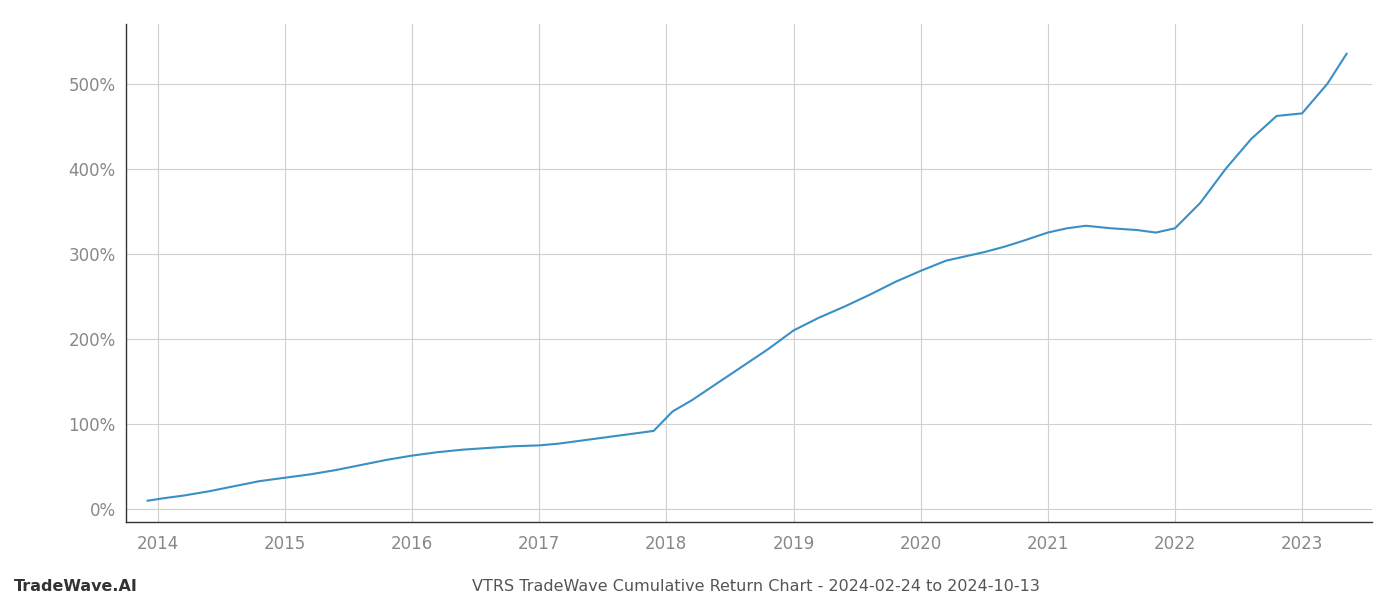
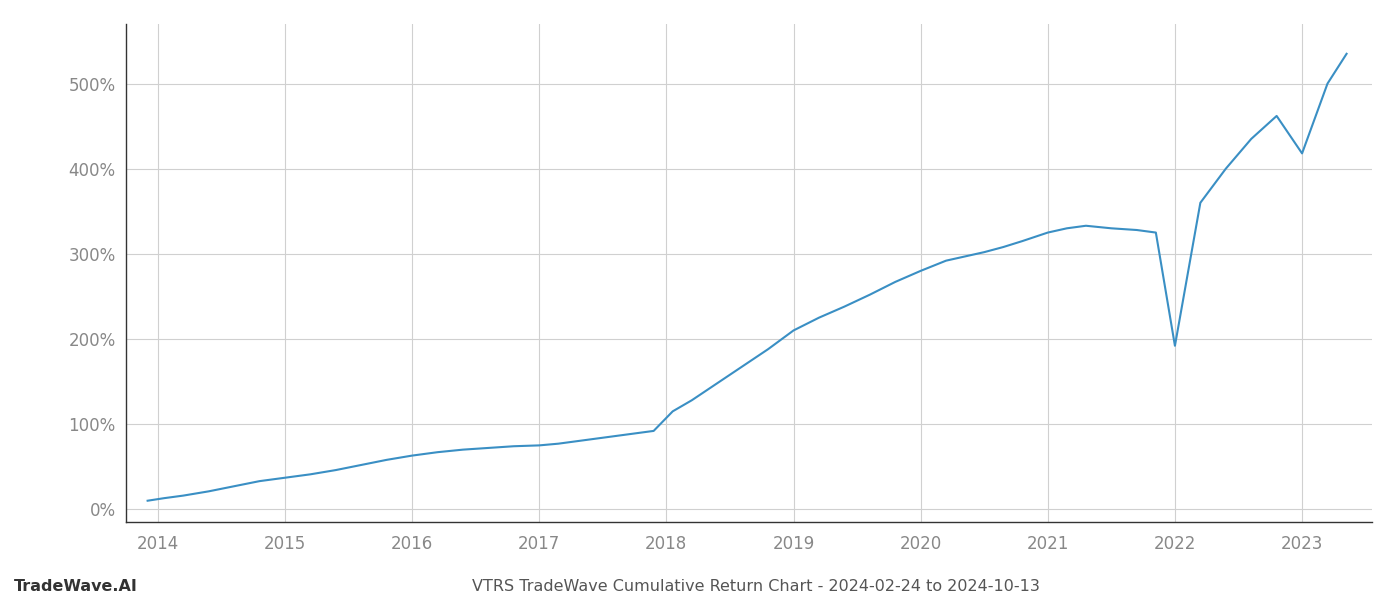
2022: 330% -> 192%
2023: 465% -> 418%
